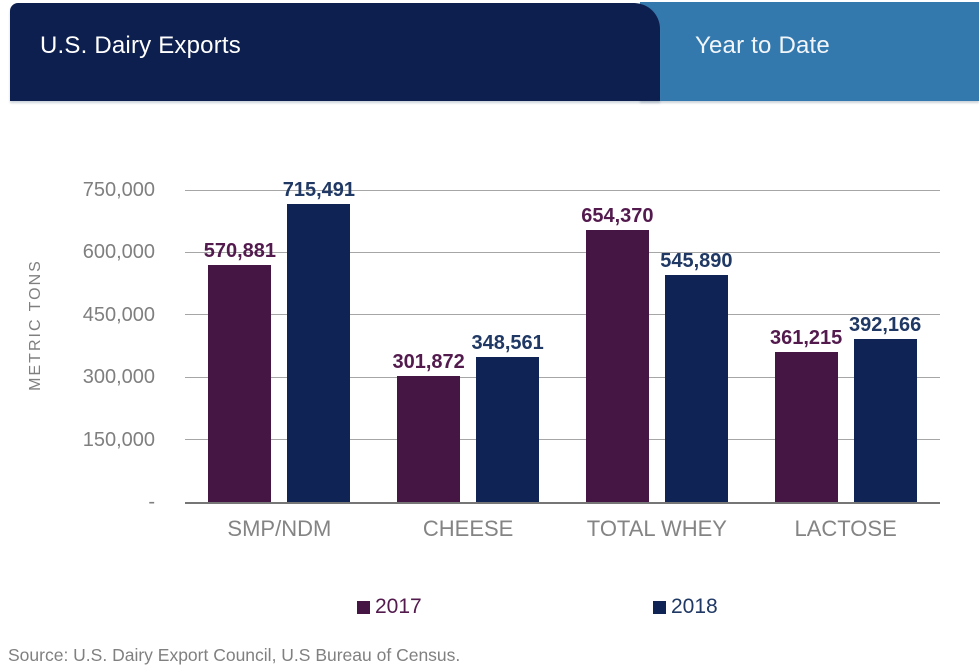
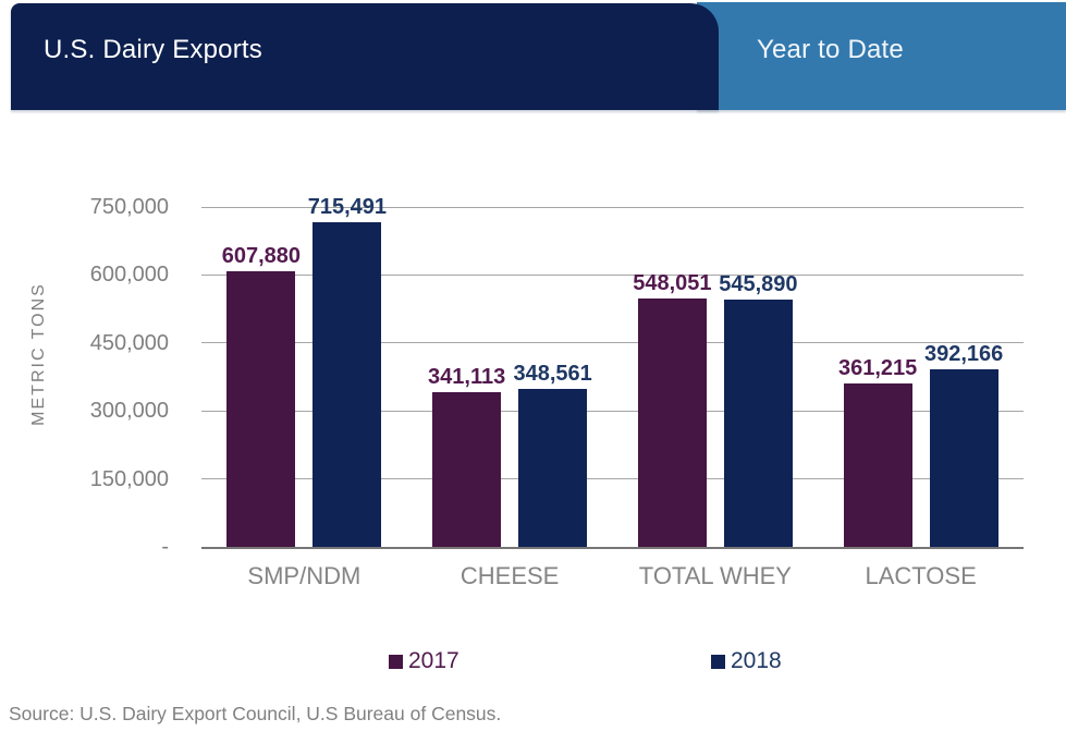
2017/SMP/NDM: 570,881 -> 607,880
2017/CHEESE: 301,872 -> 341,113
2017/TOTAL WHEY: 654,370 -> 548,051
